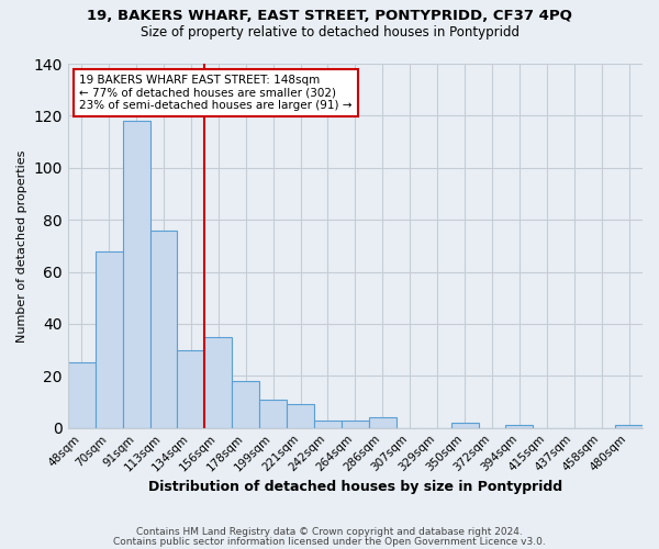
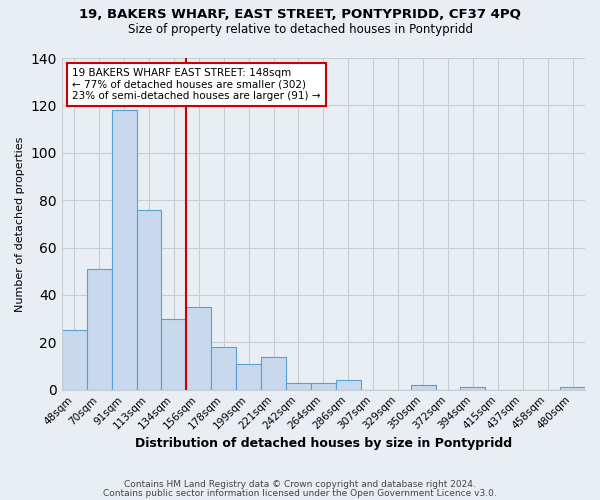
70sqm: 68 -> 51
221sqm: 9 -> 14
